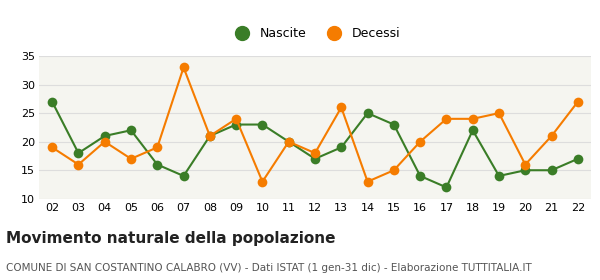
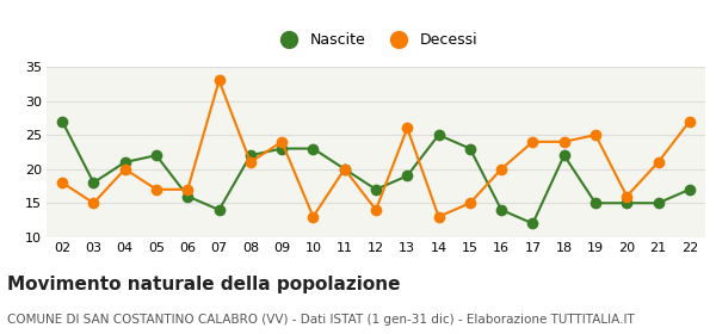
Decessi/02: 19 -> 18
Decessi/03: 16 -> 15
Decessi/06: 19 -> 17
Nascite/08: 21 -> 22
Decessi/12: 18 -> 14
Nascite/19: 14 -> 15
